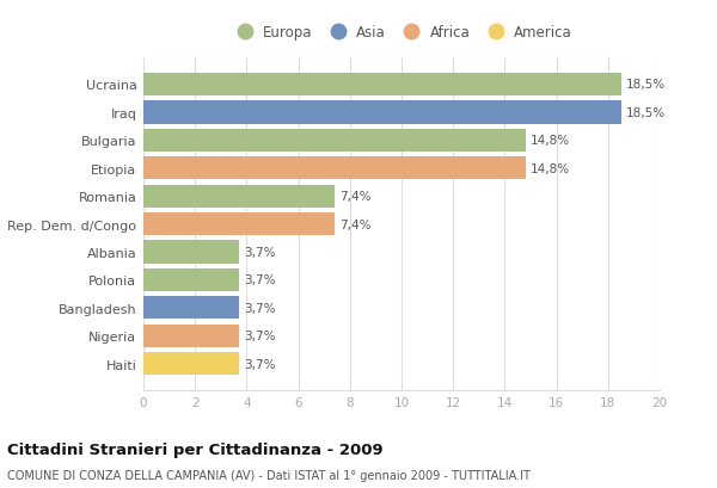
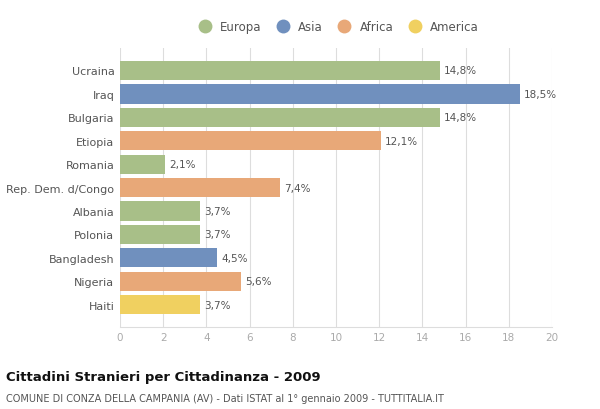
Ucraina: 18,5% -> 14,8%
Etiopia: 14,8% -> 12,1%
Romania: 7,4% -> 2,1%
Bangladesh: 3,7% -> 4,5%
Nigeria: 3,7% -> 5,6%
